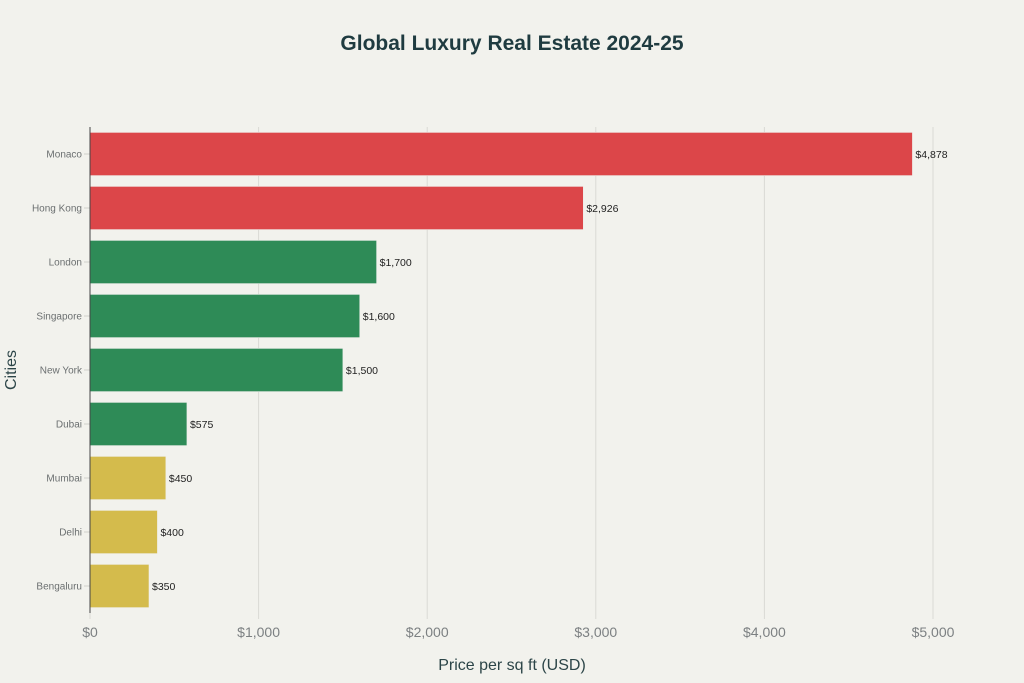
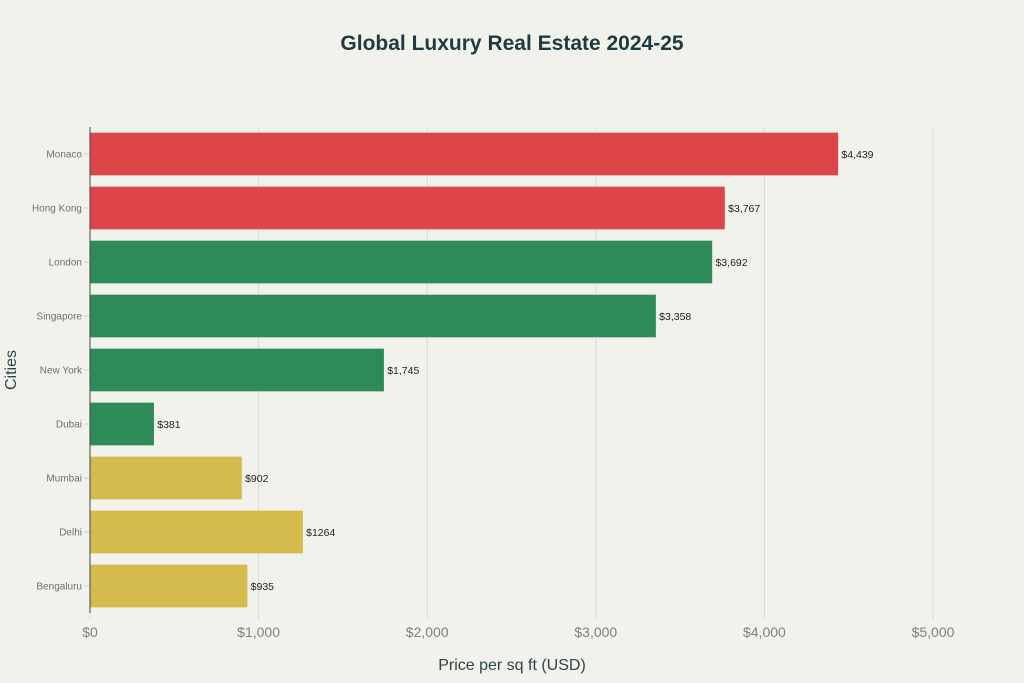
Monaco: $4,878 -> $4,439
Hong Kong: $2,926 -> $3,767
London: $1,700 -> $3,692
Singapore: $1,600 -> $3,358
New York: $1,500 -> $1,745
Dubai: $575 -> $381
Mumbai: $450 -> $902
Delhi: $400 -> $1264
Bengaluru: $350 -> $935
